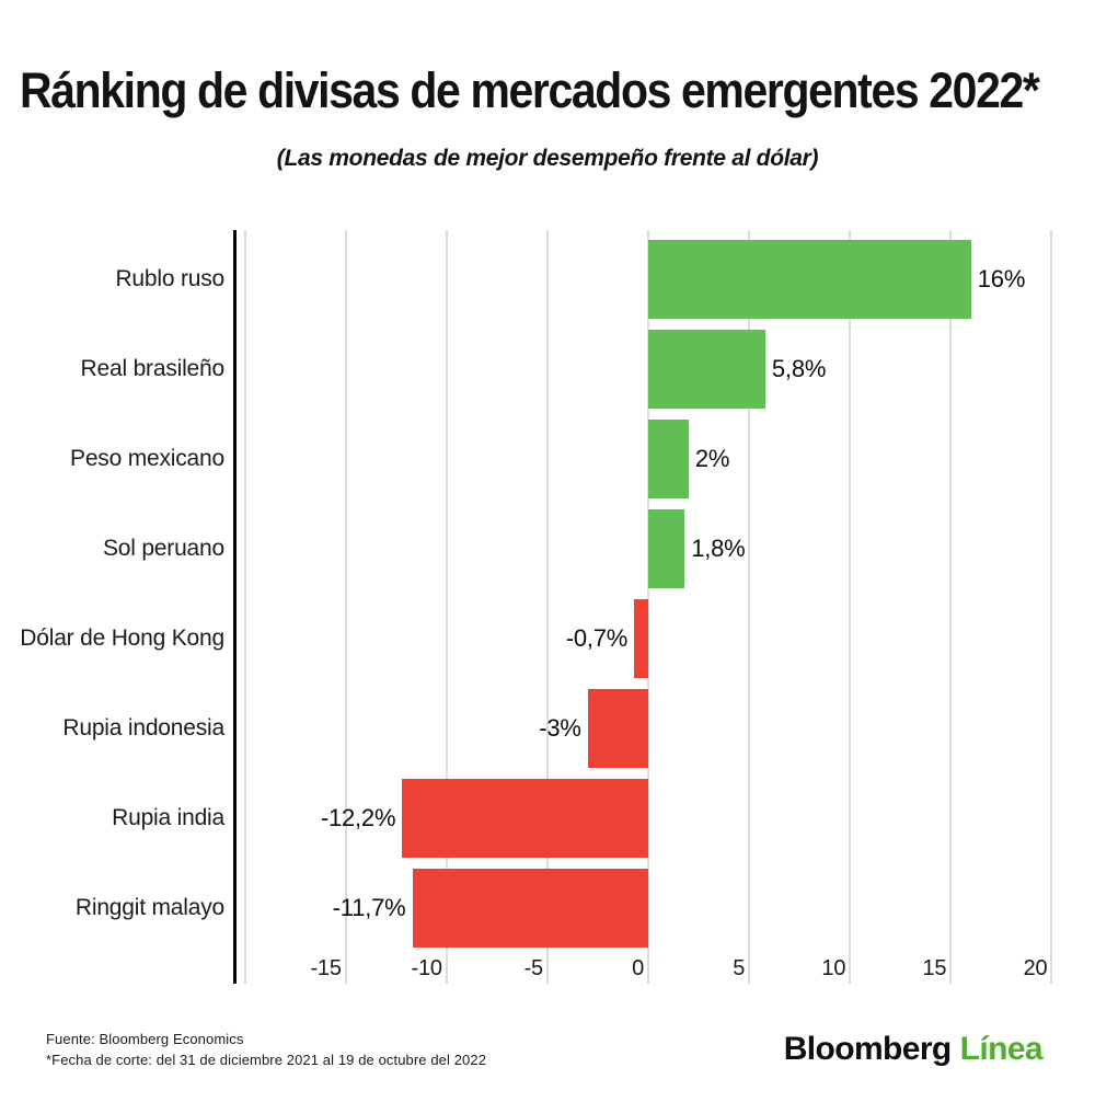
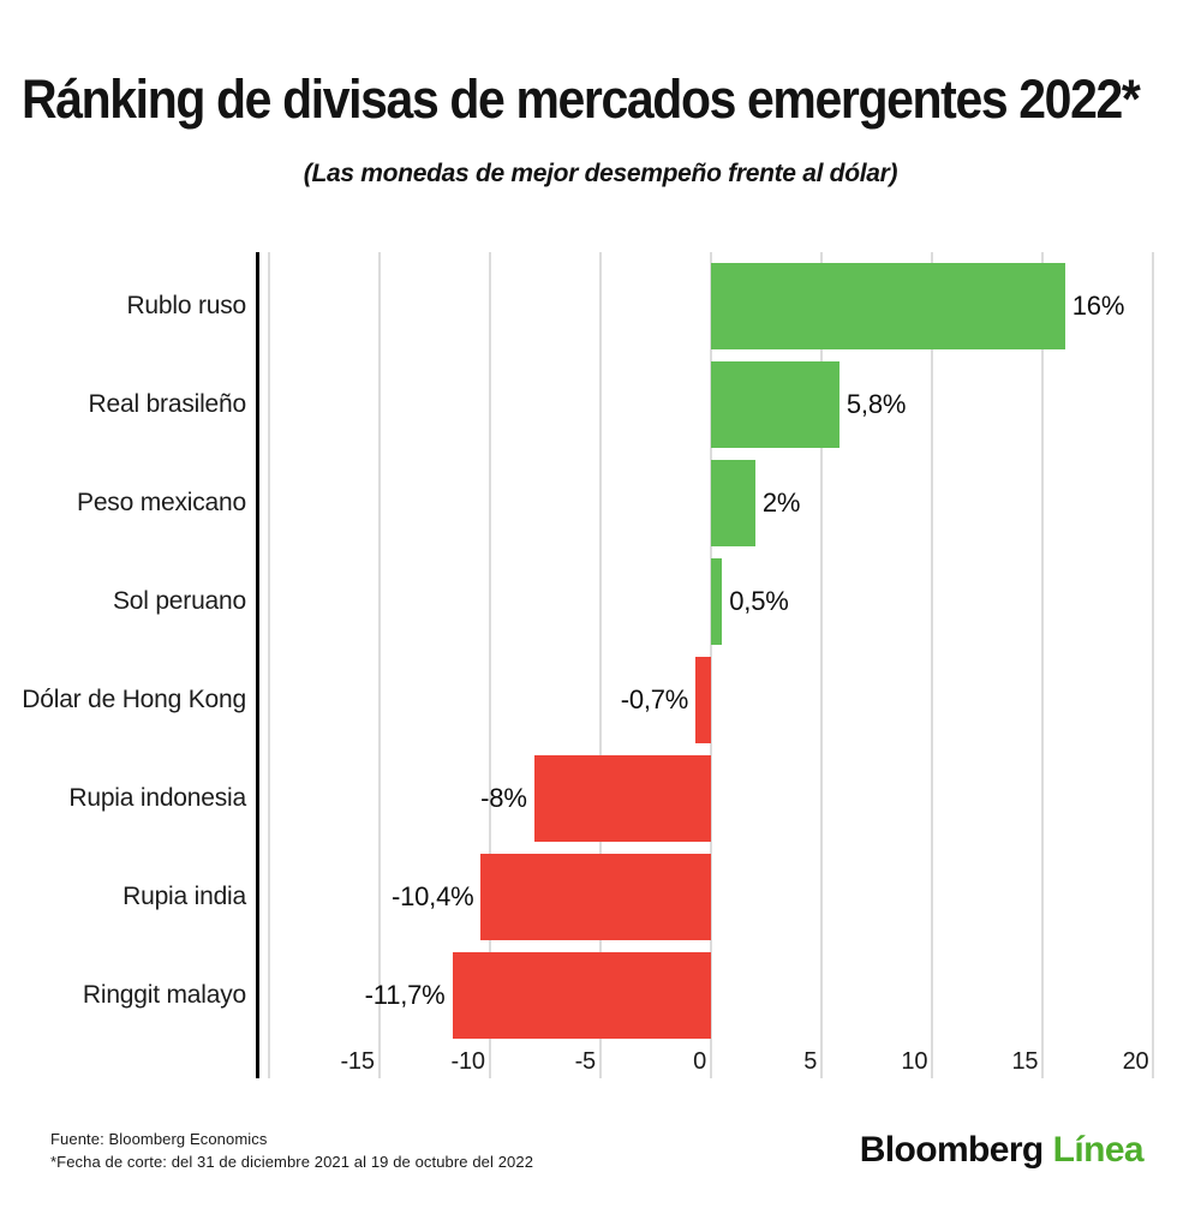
Sol peruano: 1,8% -> 0,5%
Rupia indonesia: -3% -> -8%
Rupia india: -12,2% -> -10,4%
